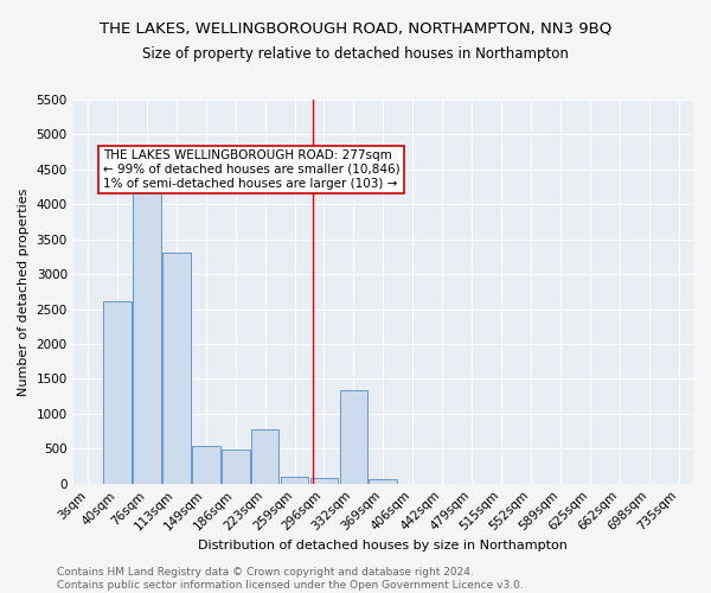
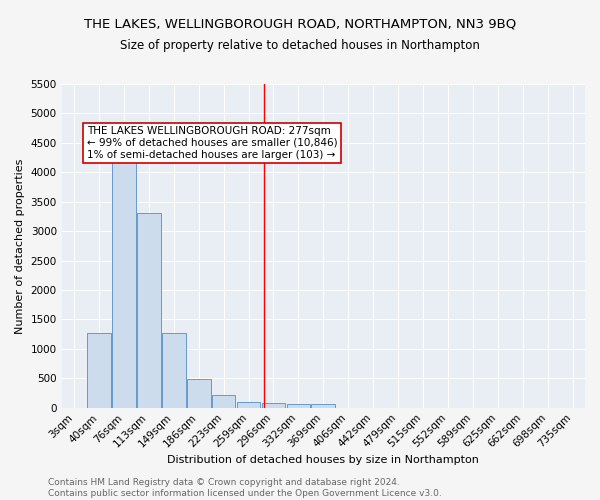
40sqm: 2620 -> 1270
149sqm: 540 -> 1270
223sqm: 780 -> 220
332sqm: 1340 -> 60
